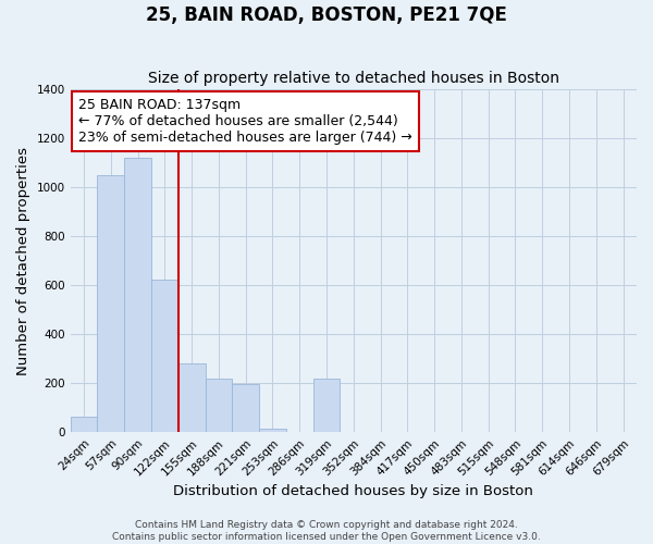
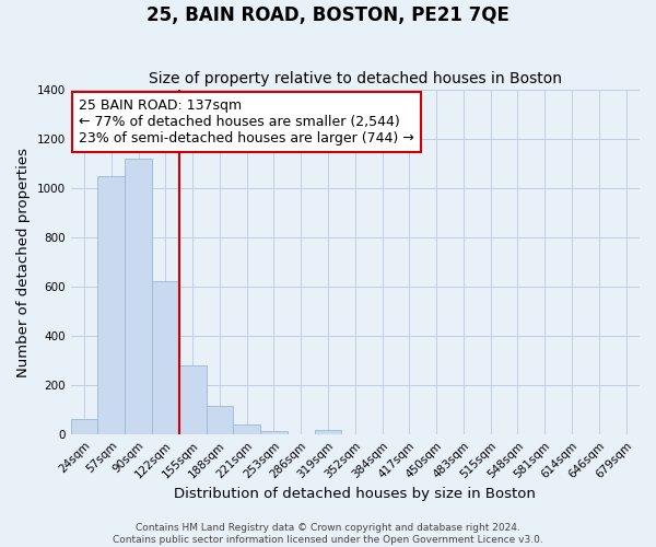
188sqm: 220 -> 115
221sqm: 195 -> 40
319sqm: 220 -> 20
